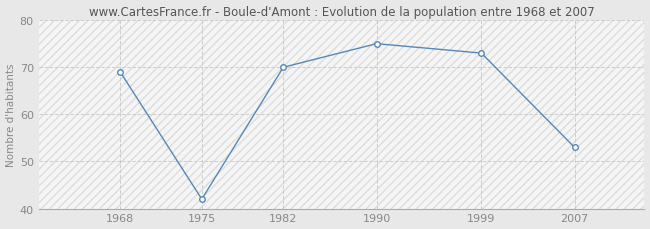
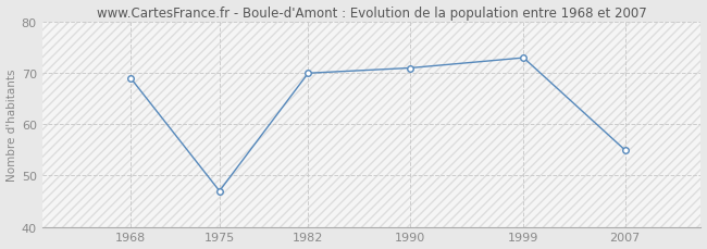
1975: 42 -> 47
1990: 75 -> 71
2007: 53 -> 55
